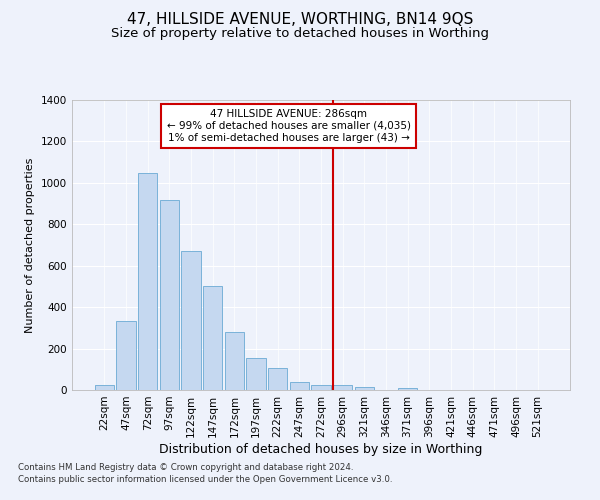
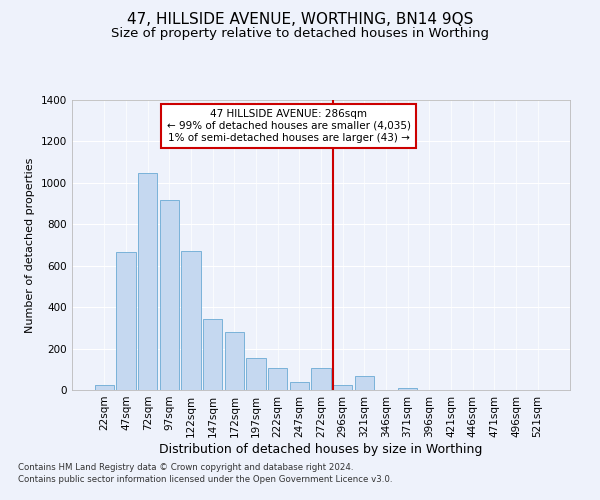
47sqm: 335 -> 665
147sqm: 500 -> 345
272sqm: 23 -> 105
321sqm: 16 -> 70
